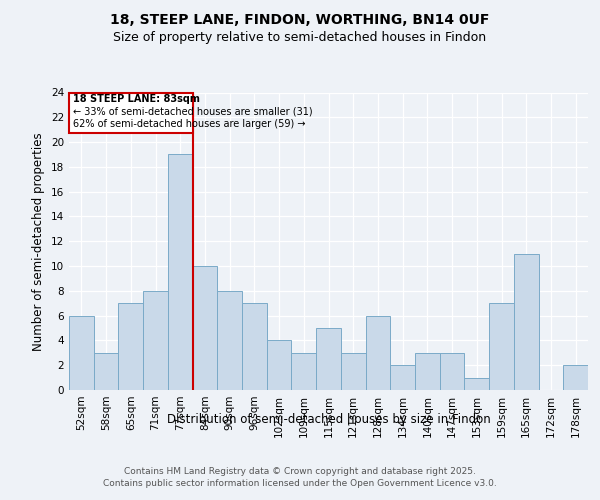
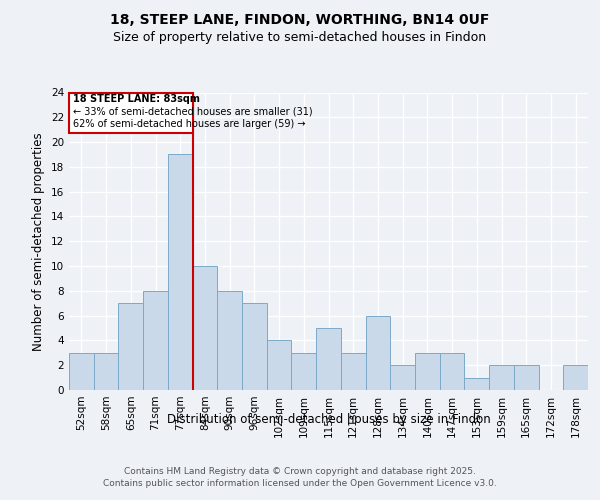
52sqm: 6 -> 3
159sqm: 7 -> 2
165sqm: 11 -> 2
